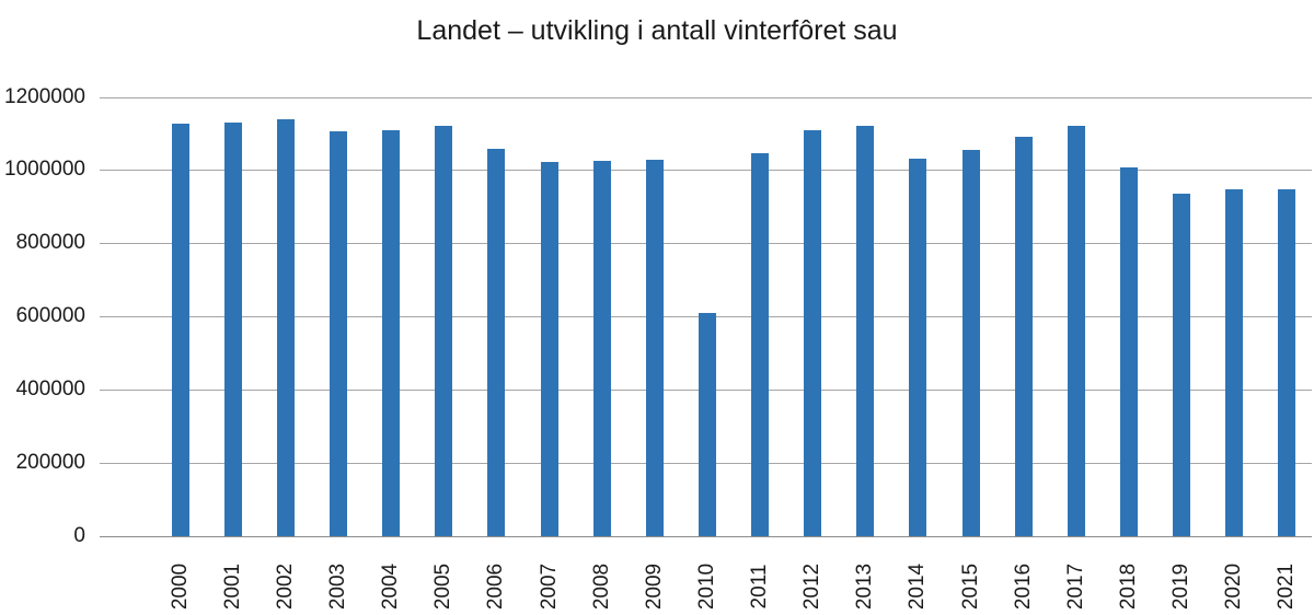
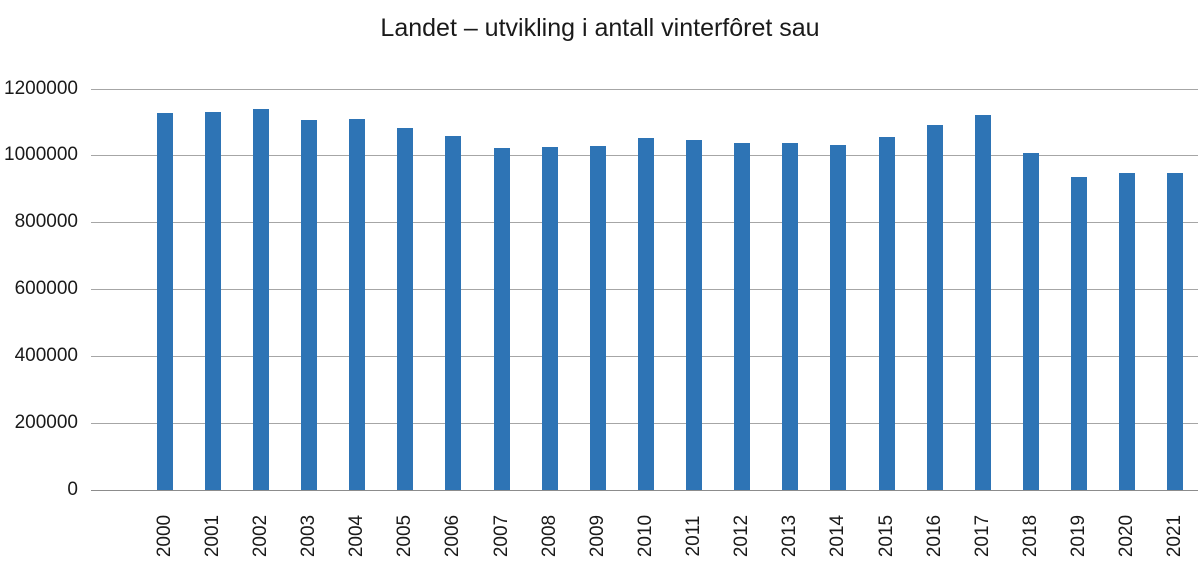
2005: 1120000 -> 1080000
2010: 610000 -> 1050000
2012: 1110000 -> 1040000
2013: 1120000 -> 1040000
